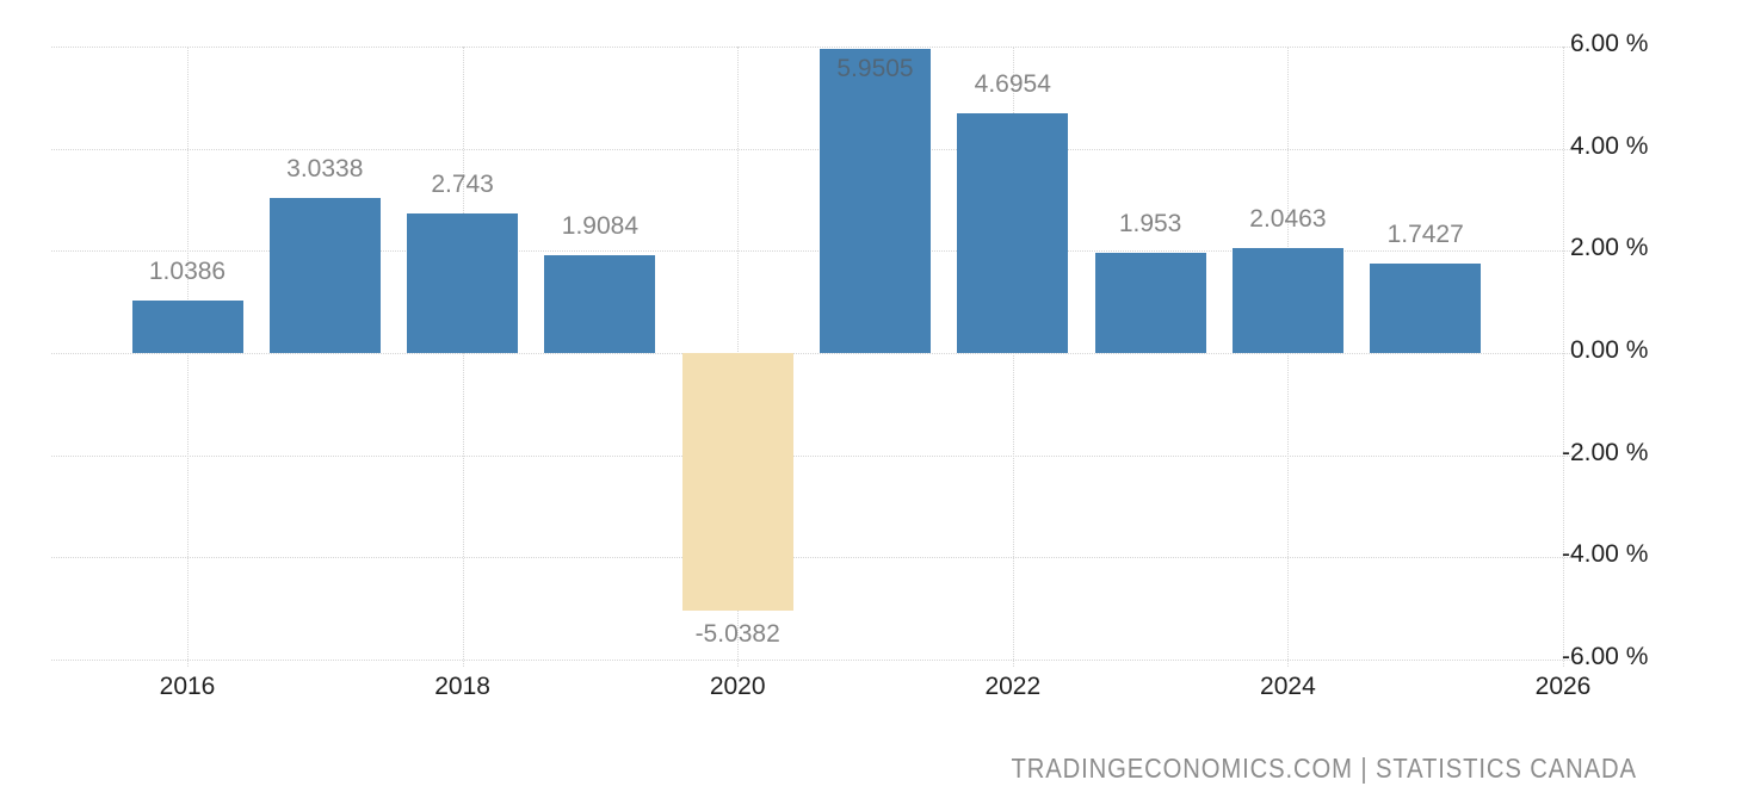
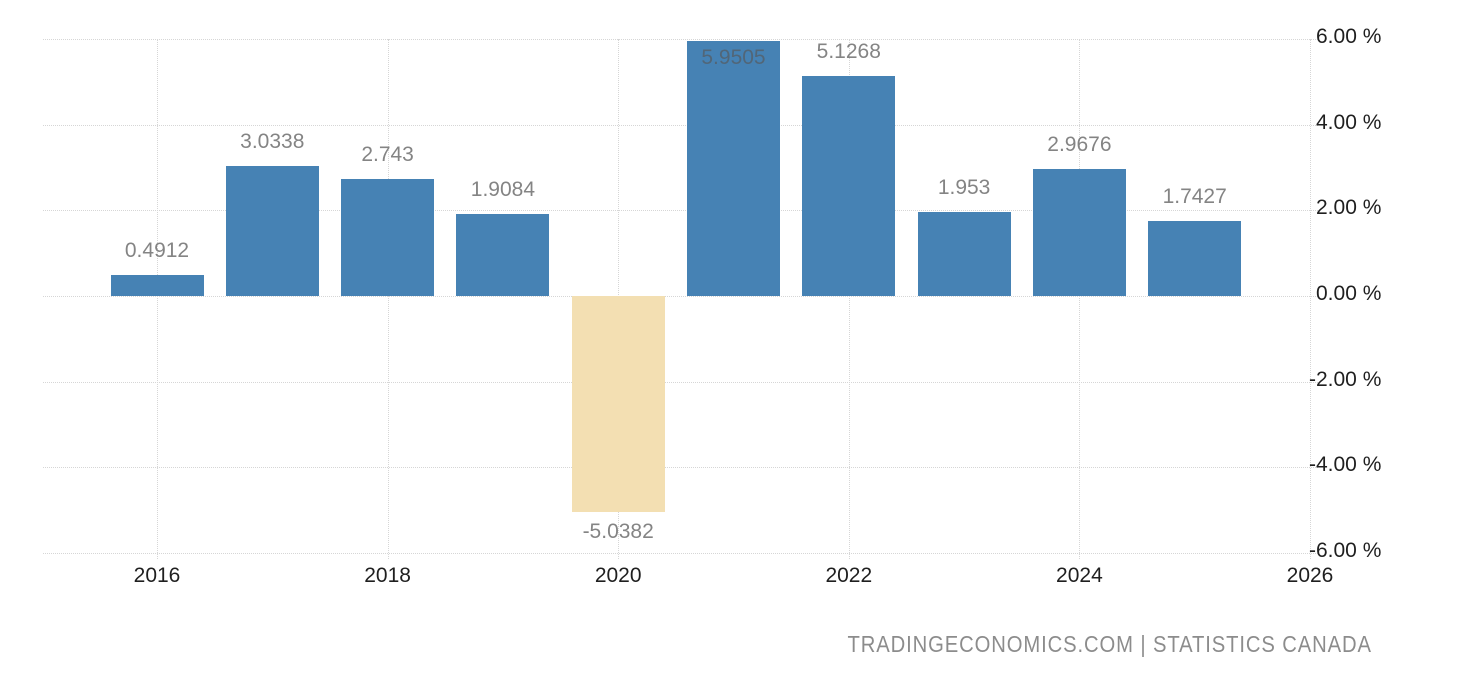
2016: 1.0386 -> 0.4912
2022: 4.6954 -> 5.1268
2024: 2.0463 -> 2.9676
